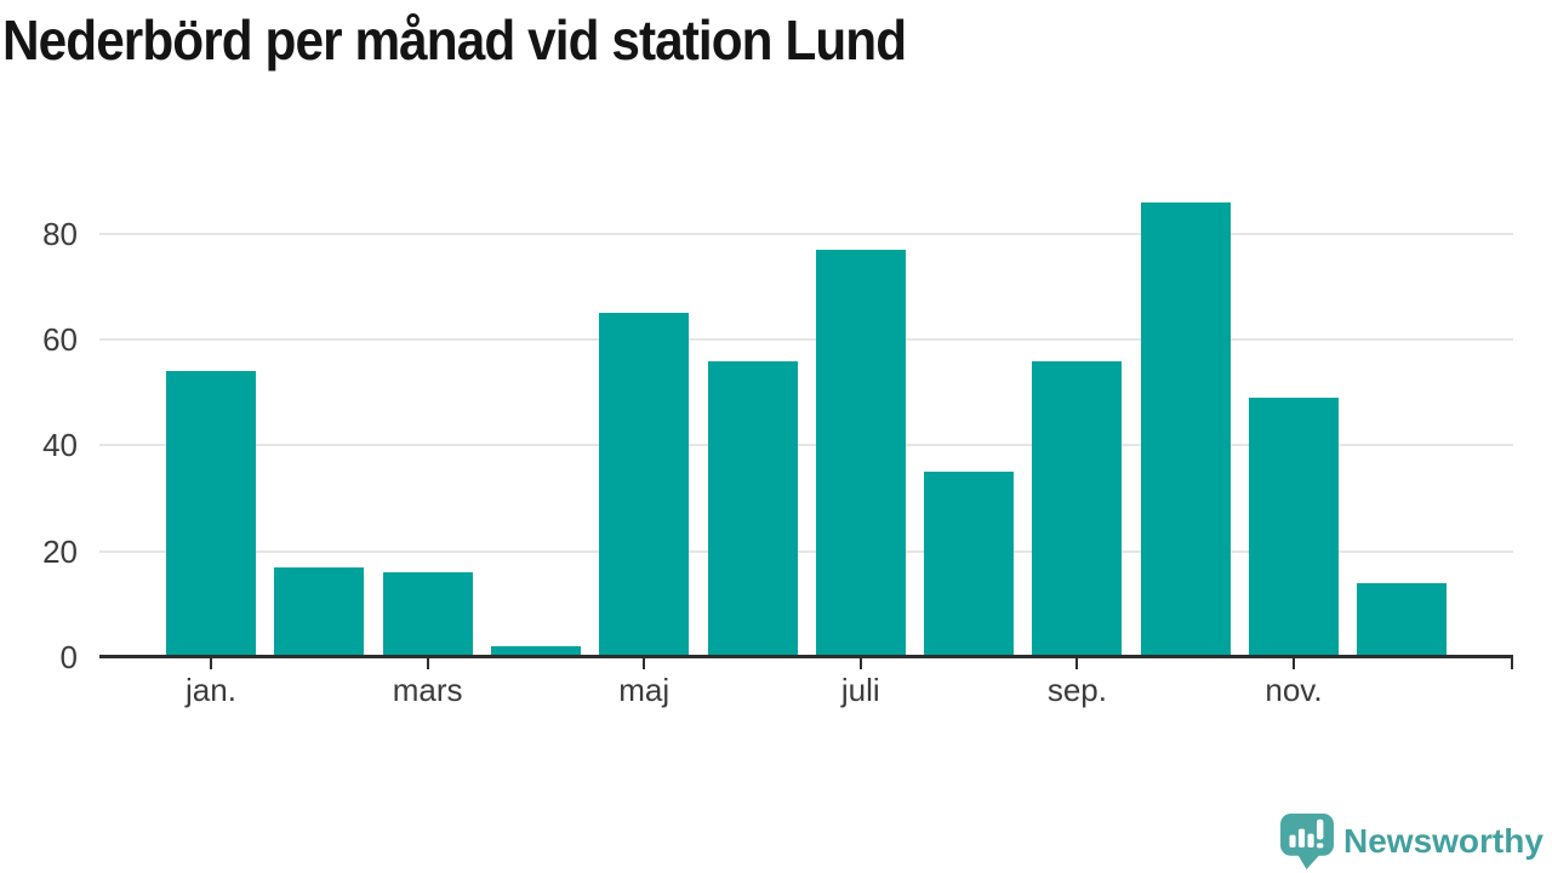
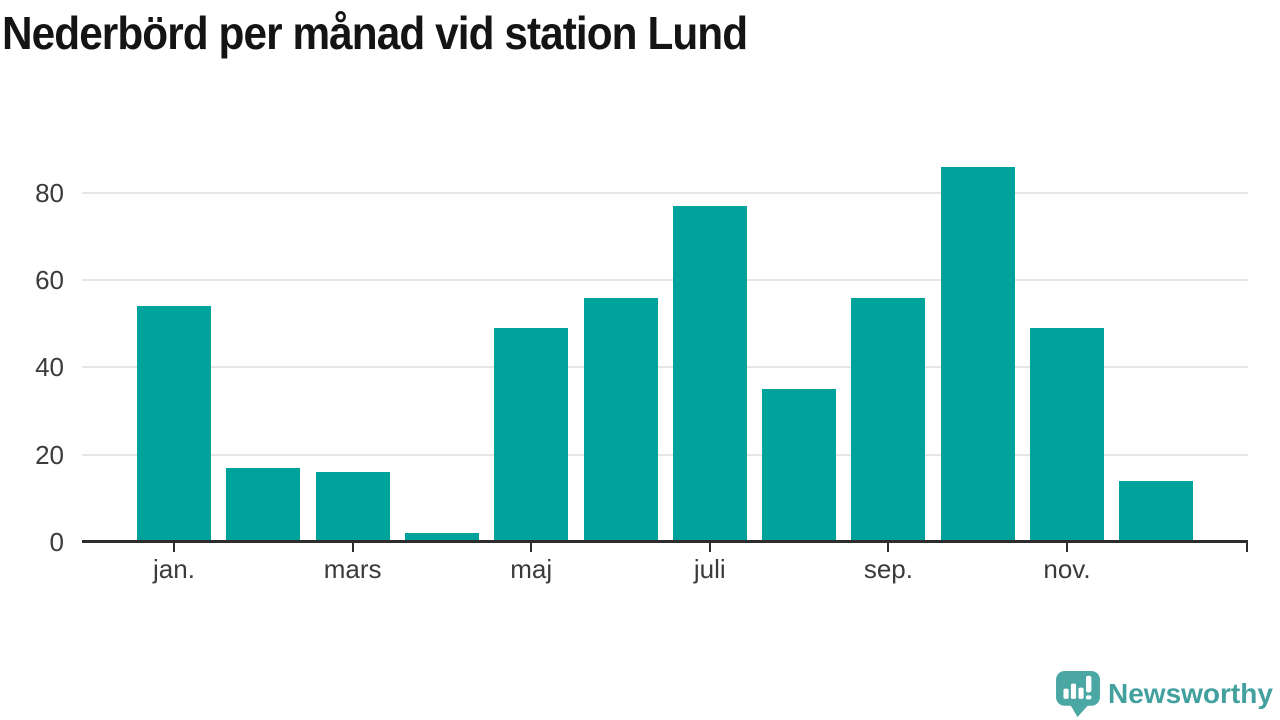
maj: 65 -> 49
